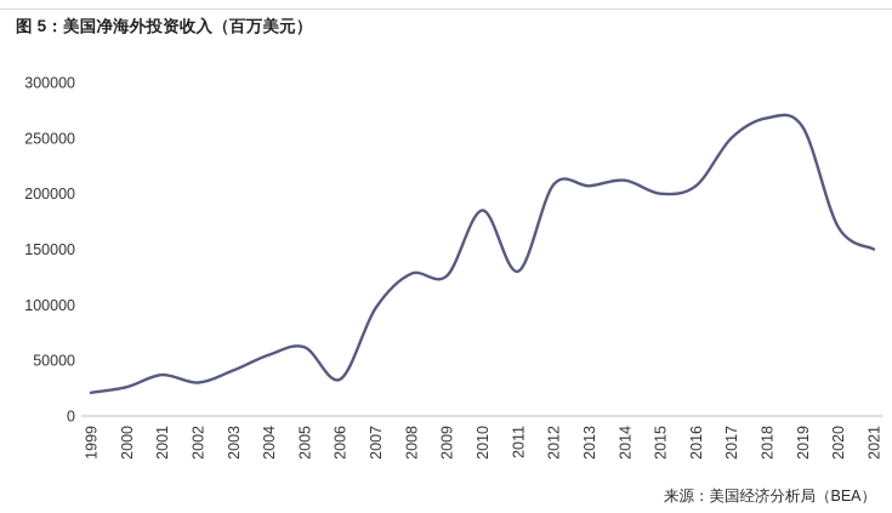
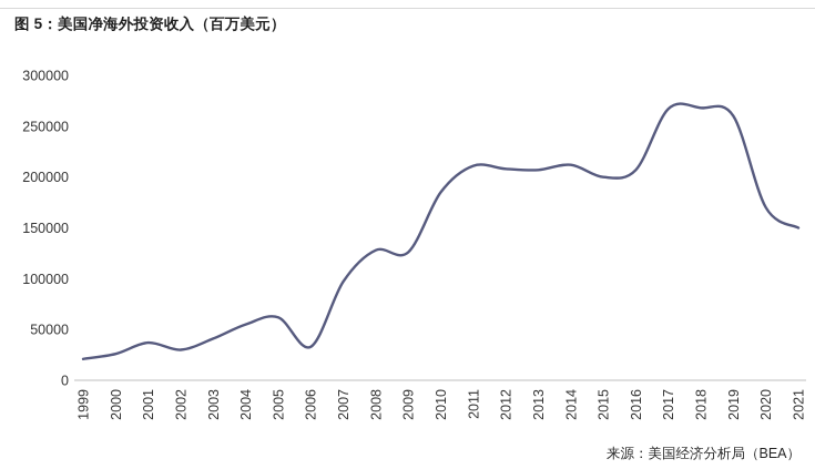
2011: 130000 -> 210000
2017: 250000 -> 270000
